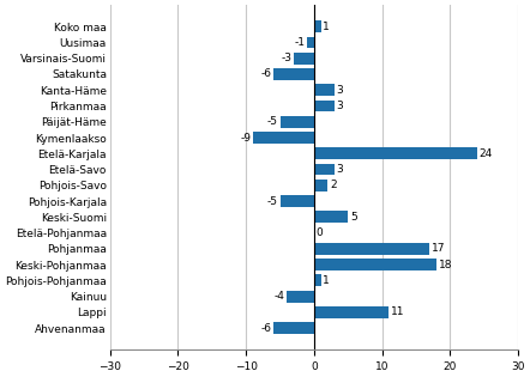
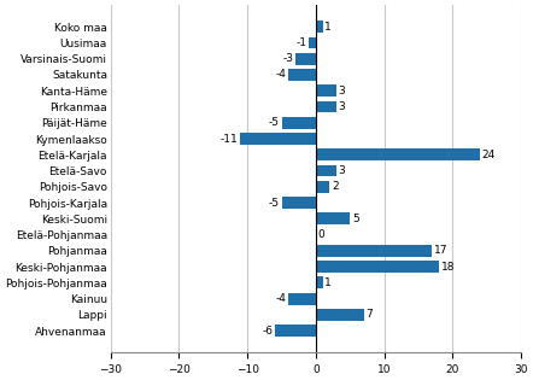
Satakunta: -6 -> -4
Kymenlaakso: -9 -> -11
Lappi: 11 -> 7
